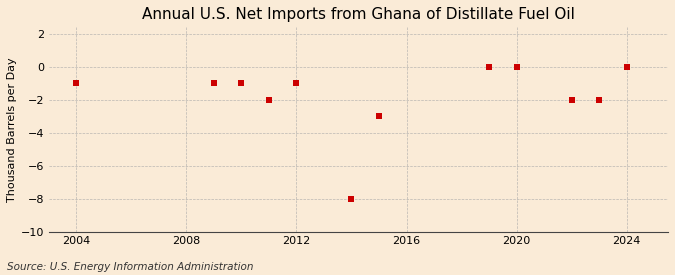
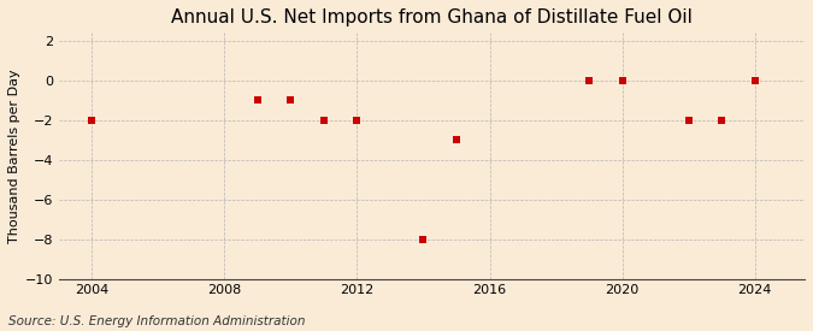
2004: -1 -> -2
2012: -1 -> -2
